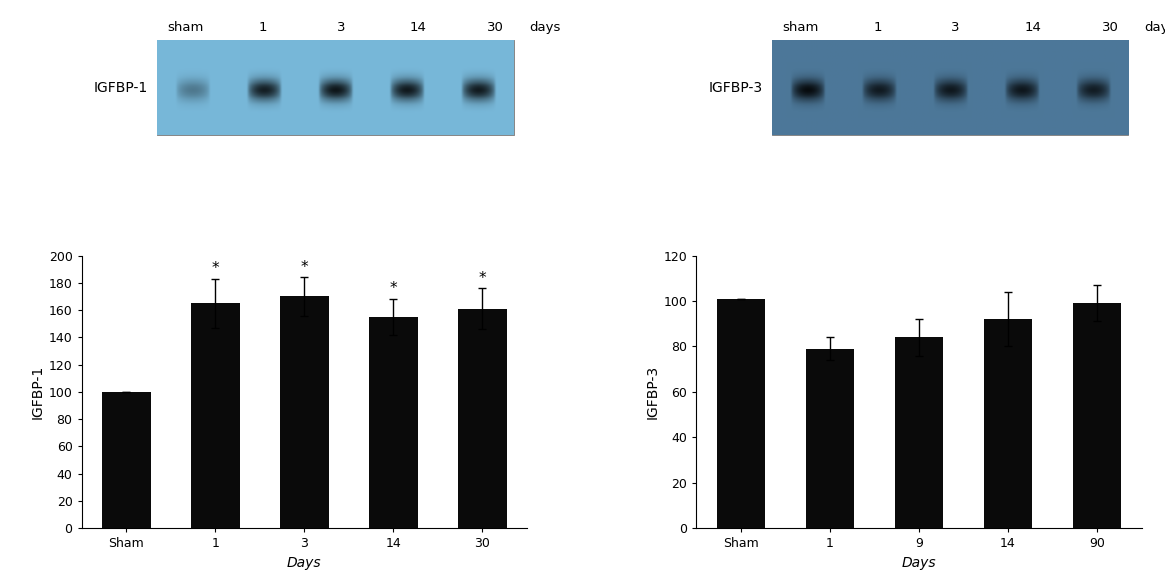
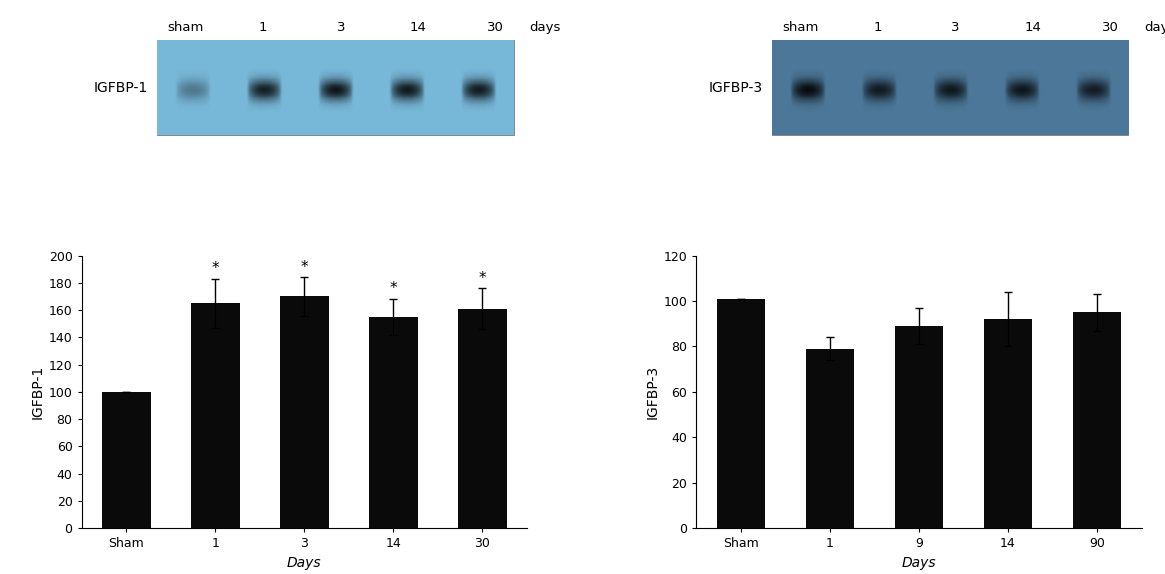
9: 84 -> 89
90: 99 -> 95
